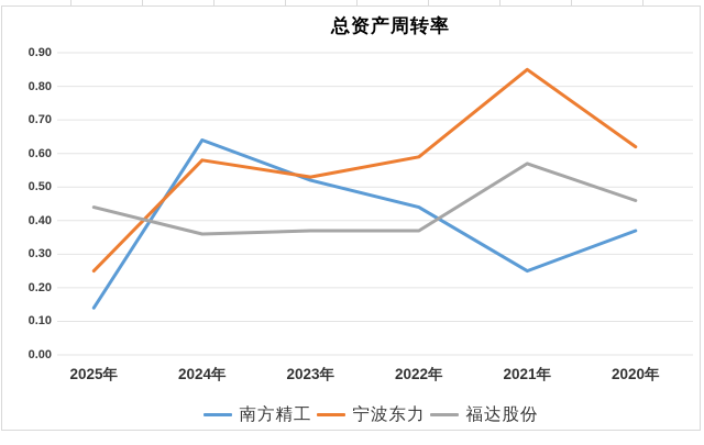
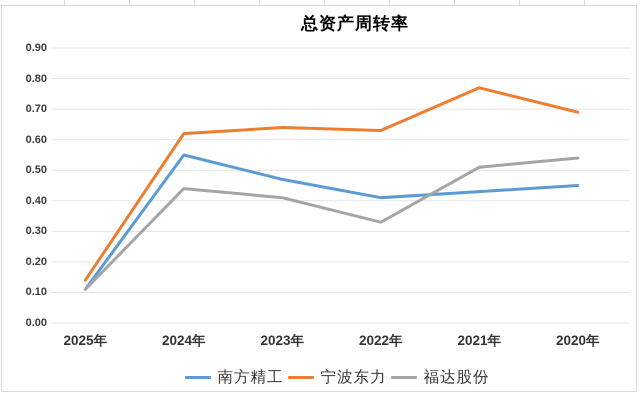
南方精工/2025年: 0.14 -> 0.11
宁波东力/2025年: 0.25 -> 0.14
福达股份/2025年: 0.44 -> 0.11
南方精工/2024年: 0.64 -> 0.55
宁波东力/2024年: 0.58 -> 0.62
福达股份/2024年: 0.36 -> 0.44
南方精工/2023年: 0.52 -> 0.47
宁波东力/2023年: 0.53 -> 0.64
福达股份/2023年: 0.37 -> 0.41
南方精工/2022年: 0.44 -> 0.41
宁波东力/2022年: 0.59 -> 0.63
福达股份/2022年: 0.37 -> 0.33
南方精工/2021年: 0.25 -> 0.43
宁波东力/2021年: 0.85 -> 0.77
福达股份/2021年: 0.57 -> 0.51
南方精工/2020年: 0.37 -> 0.45
宁波东力/2020年: 0.62 -> 0.69
福达股份/2020年: 0.46 -> 0.54
